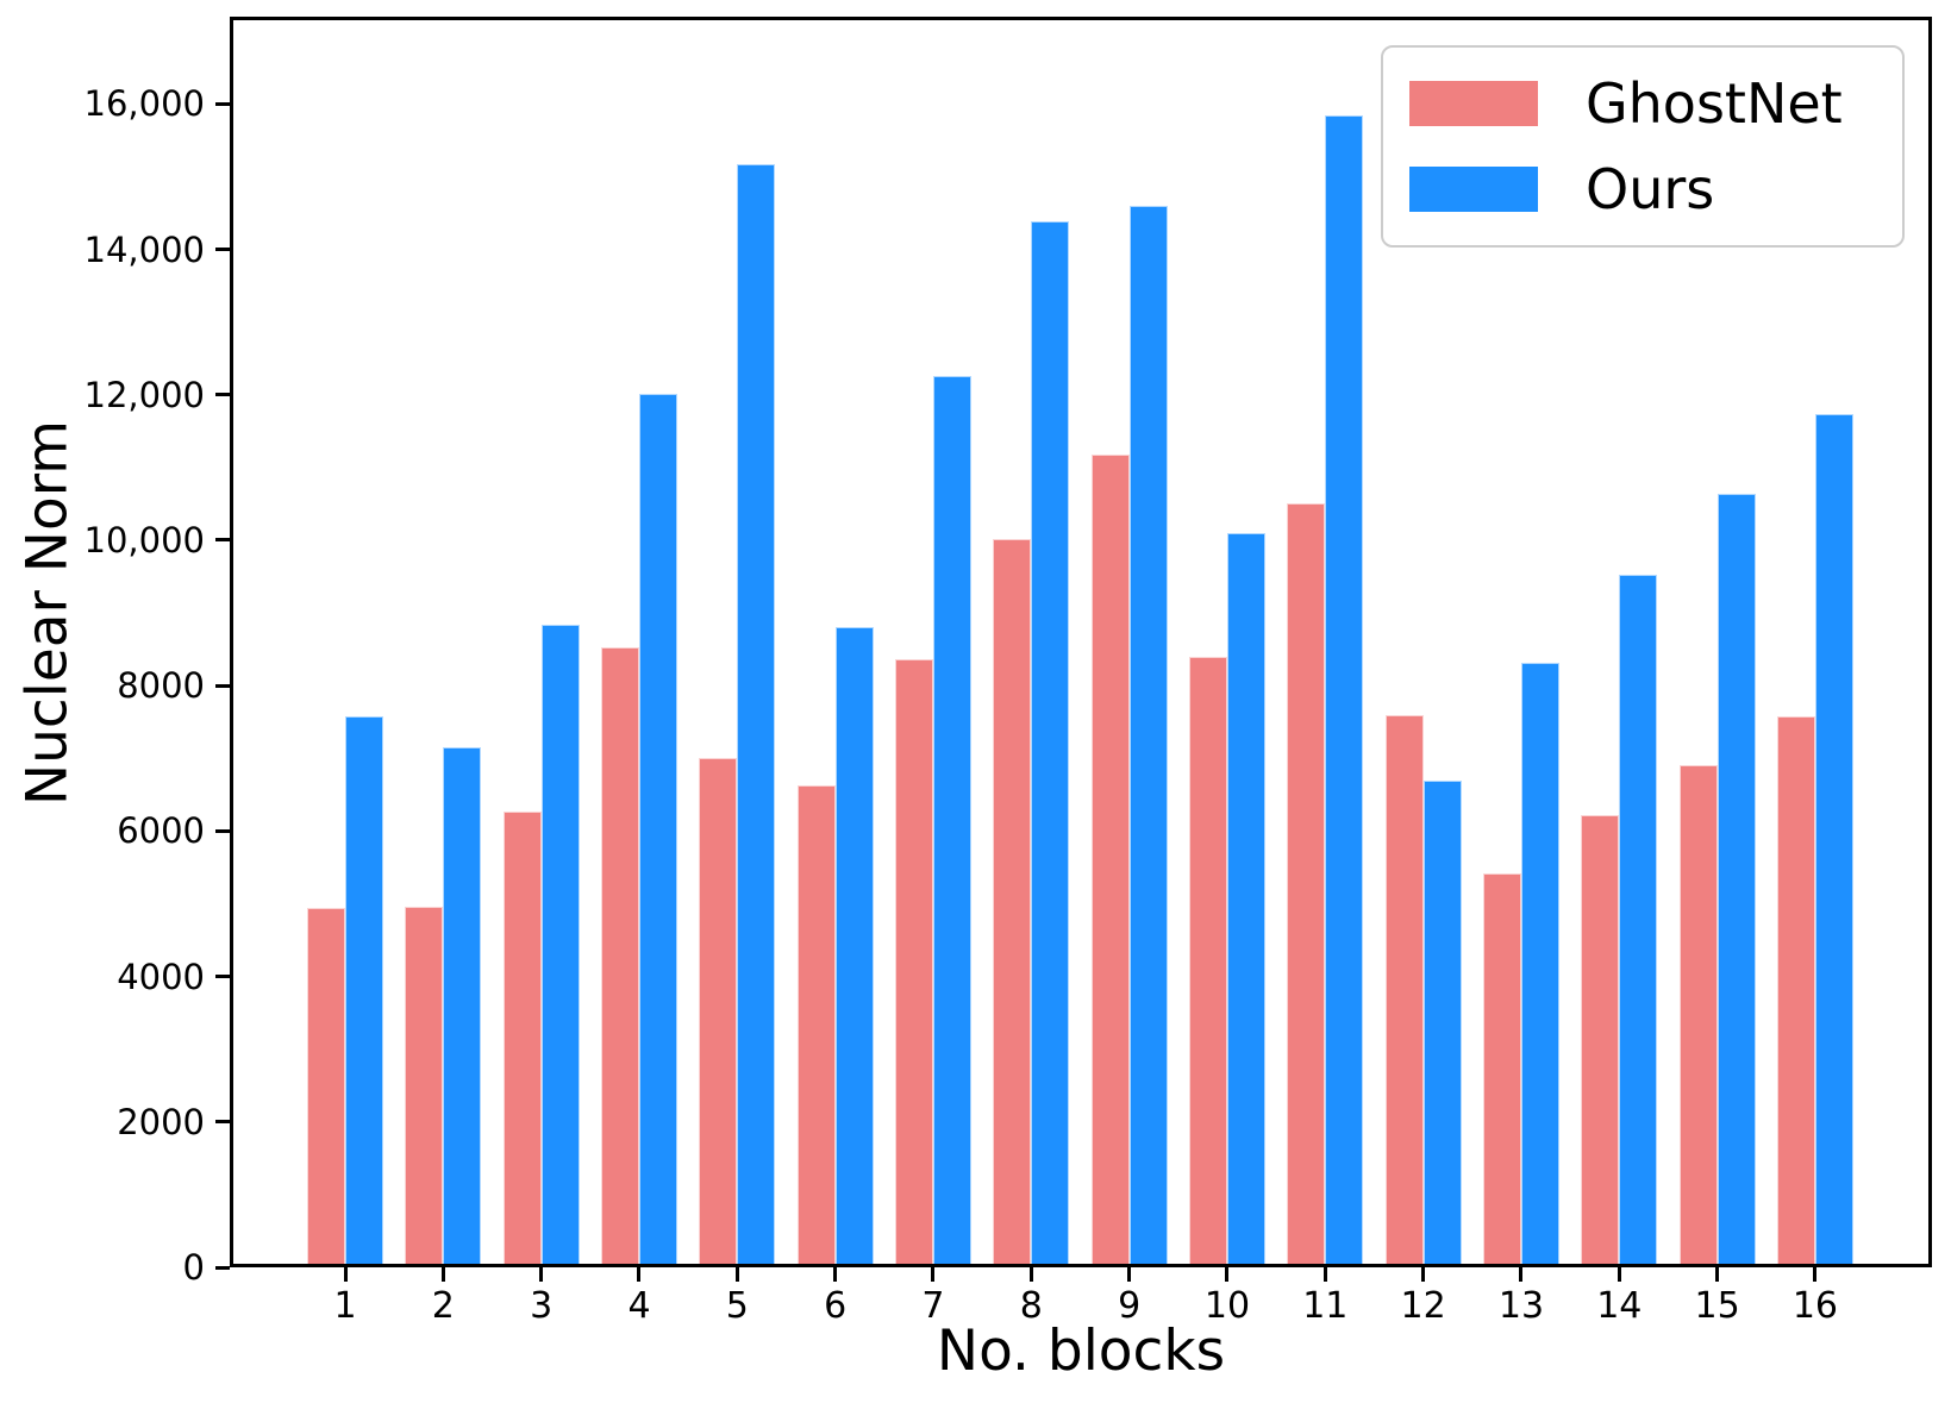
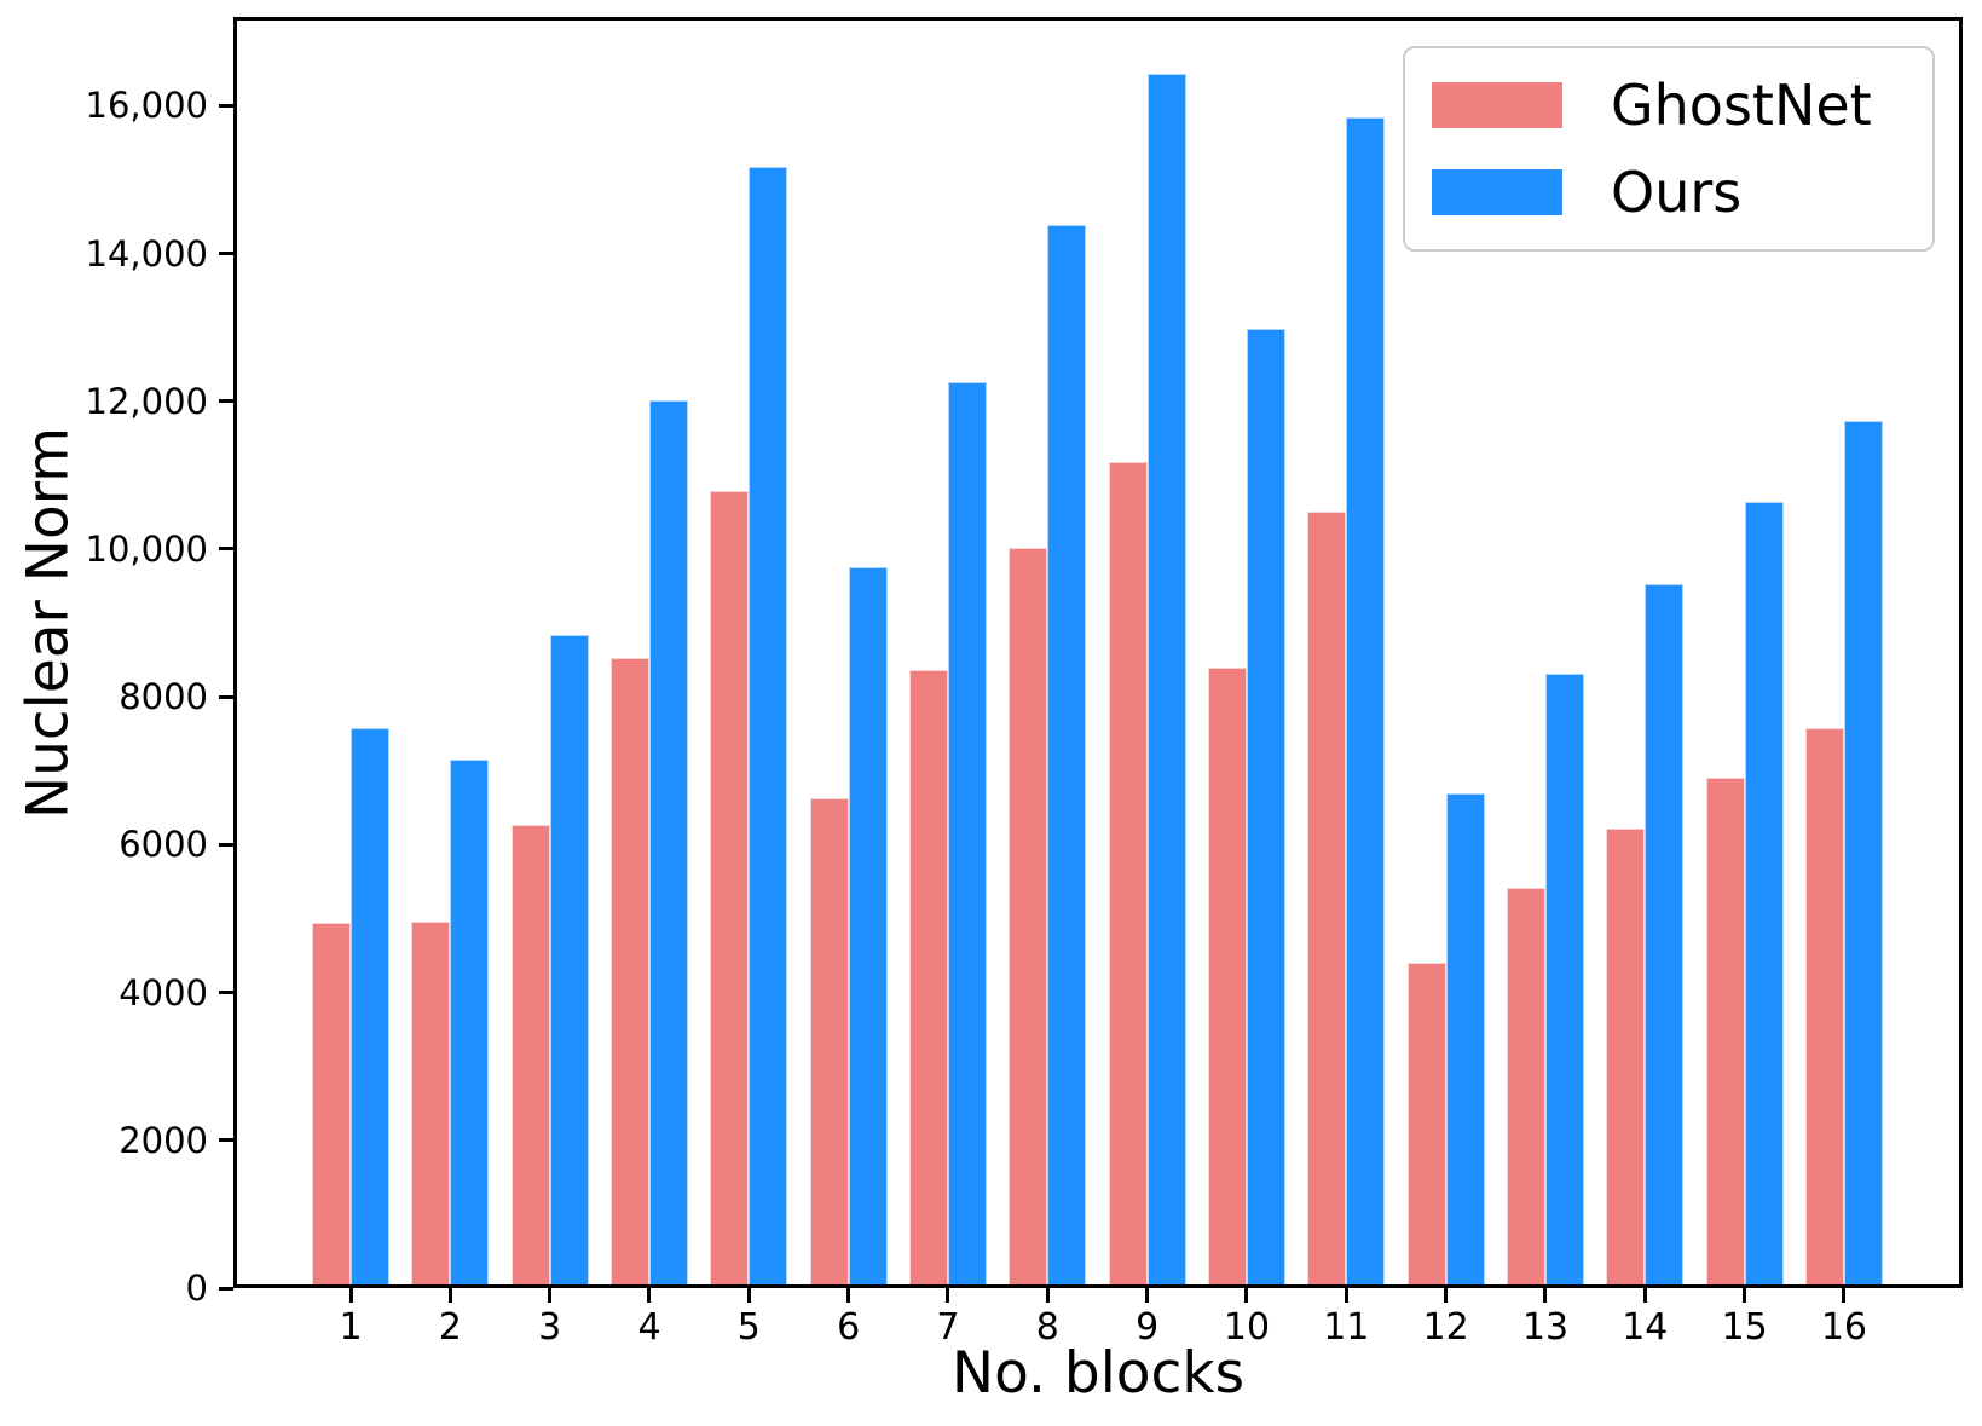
GhostNet/5: 7000 -> 10800
Ours/6: 8800 -> 9800
Ours/9: 14600 -> 16400
Ours/10: 10100 -> 13000
GhostNet/12: 7600 -> 4400
